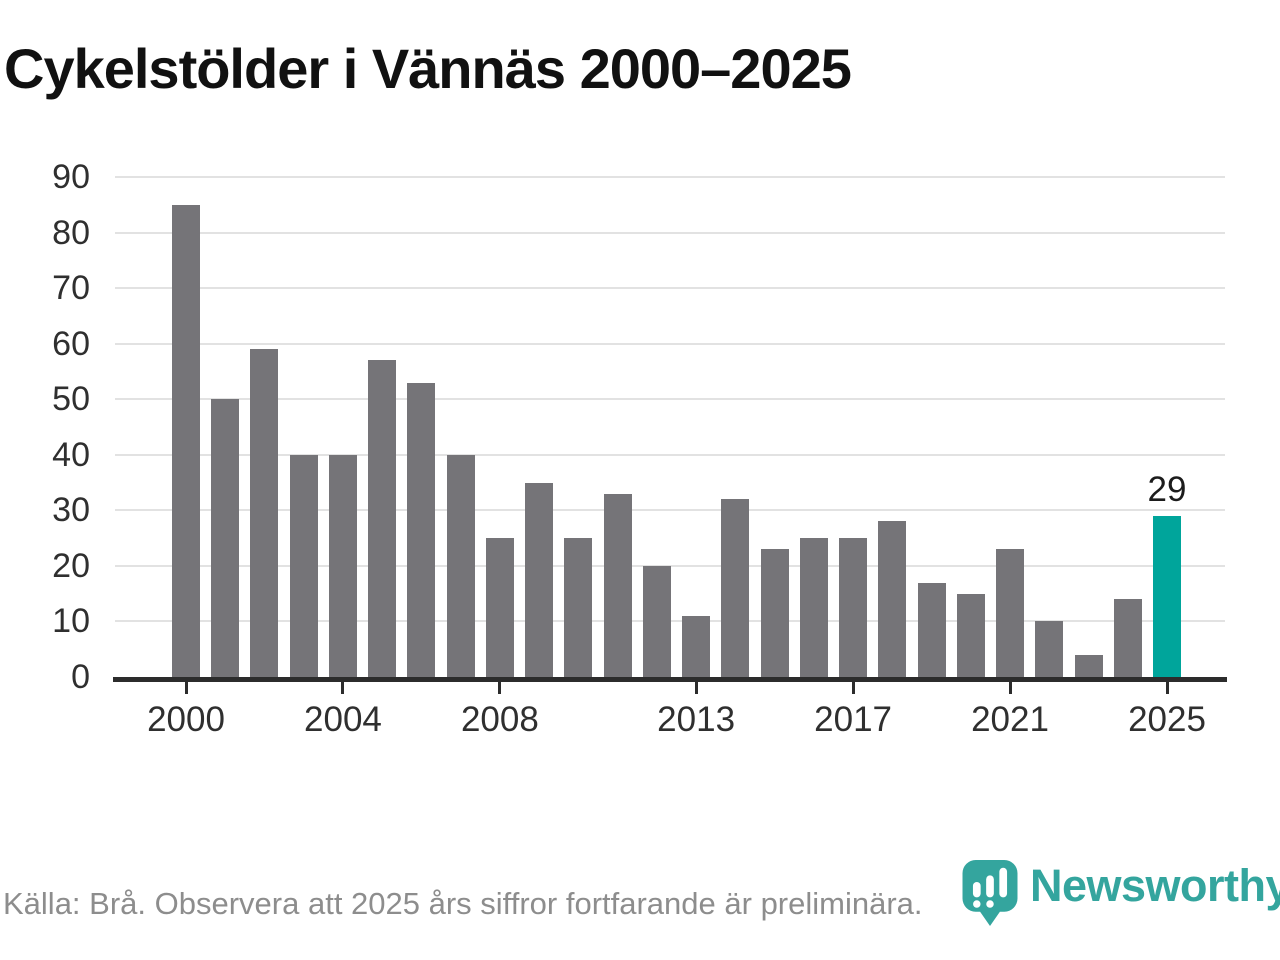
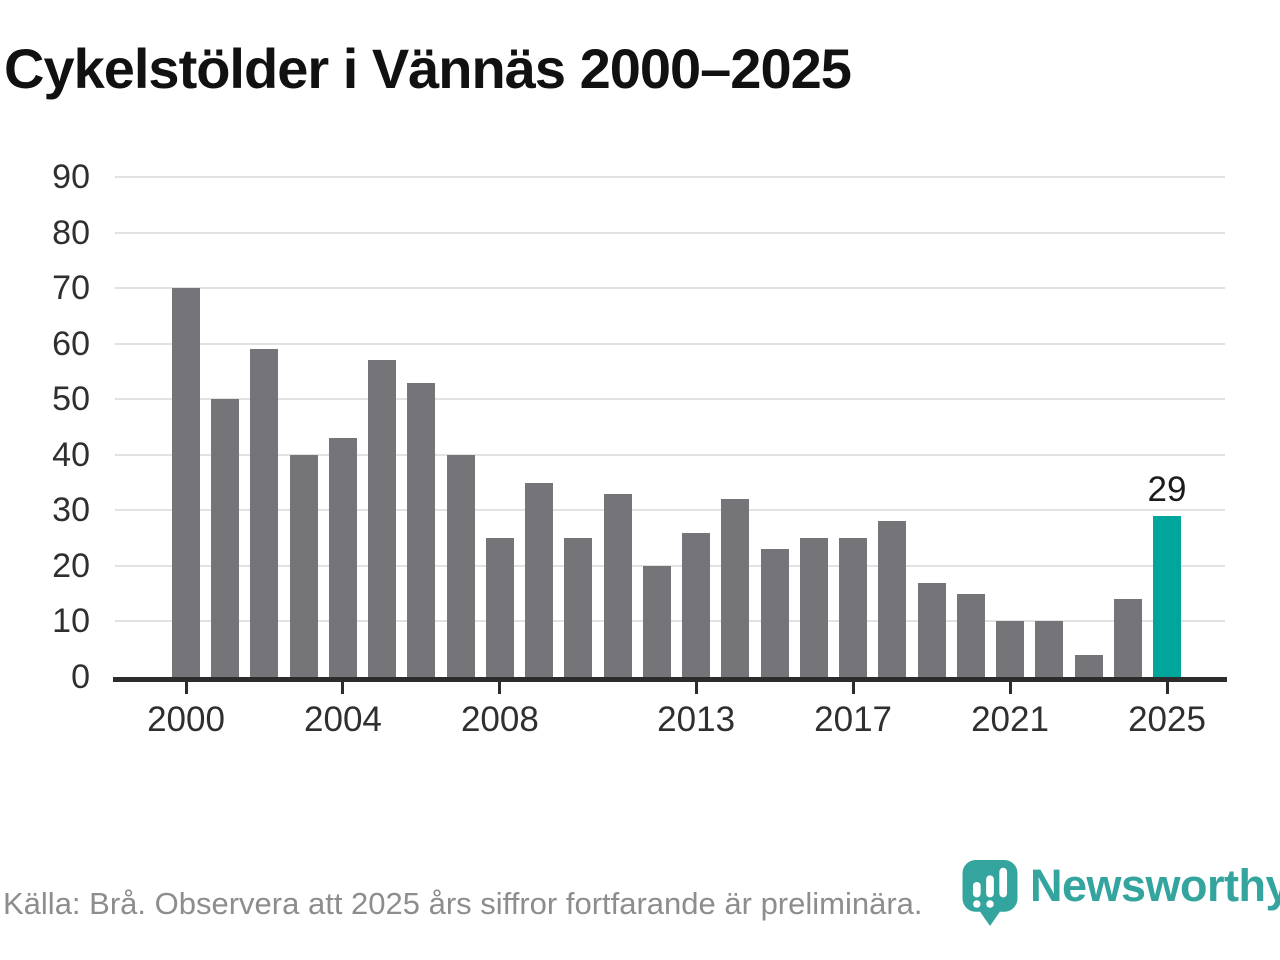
2000: 85 -> 70
2004: 40 -> 43
2013: 11 -> 26
2021: 23 -> 10
